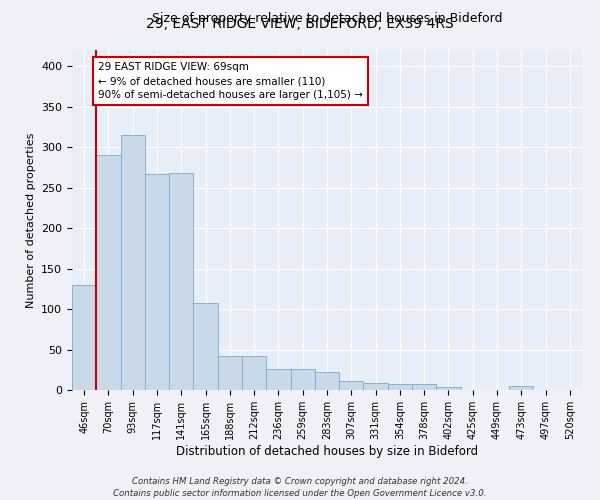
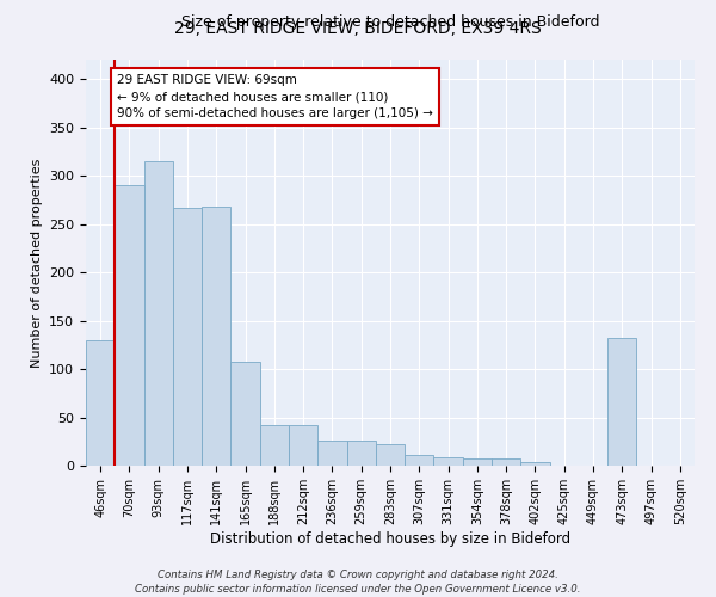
473sqm: 5 -> 132
